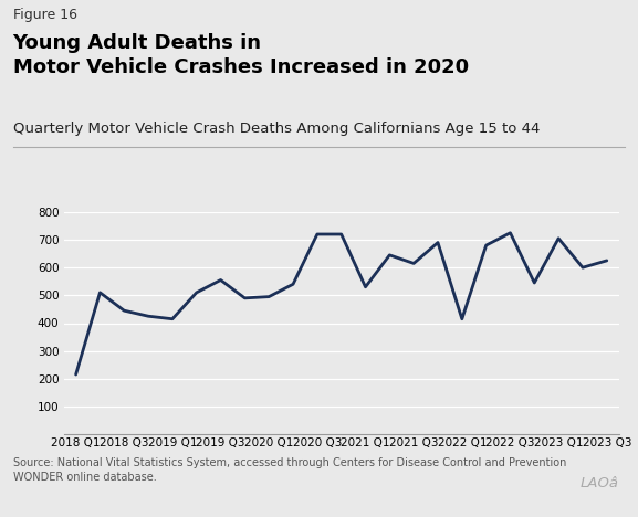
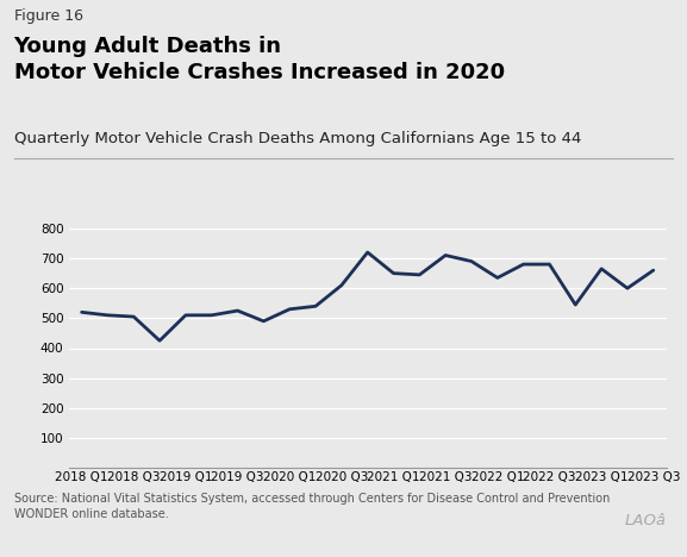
2018 Q1: 215 -> 520
2018 Q3: 445 -> 505
2019 Q1: 415 -> 510
2019 Q3: 555 -> 525
2020 Q1: 495 -> 530
2020 Q3: 720 -> 610
2021 Q1: 530 -> 650
2021 Q3: 615 -> 710
2022 Q1: 415 -> 635
2022 Q3: 725 -> 680
2023 Q1: 705 -> 665
2023 Q3: 625 -> 660
